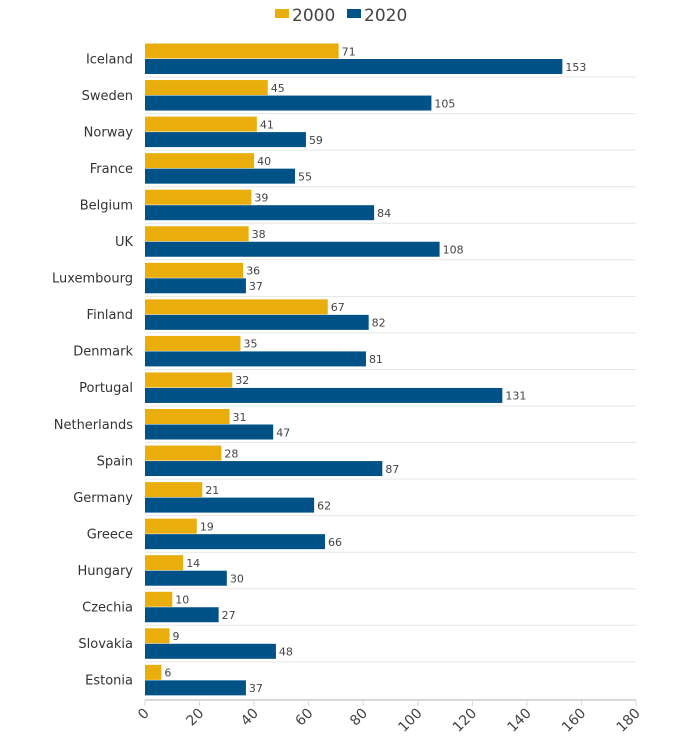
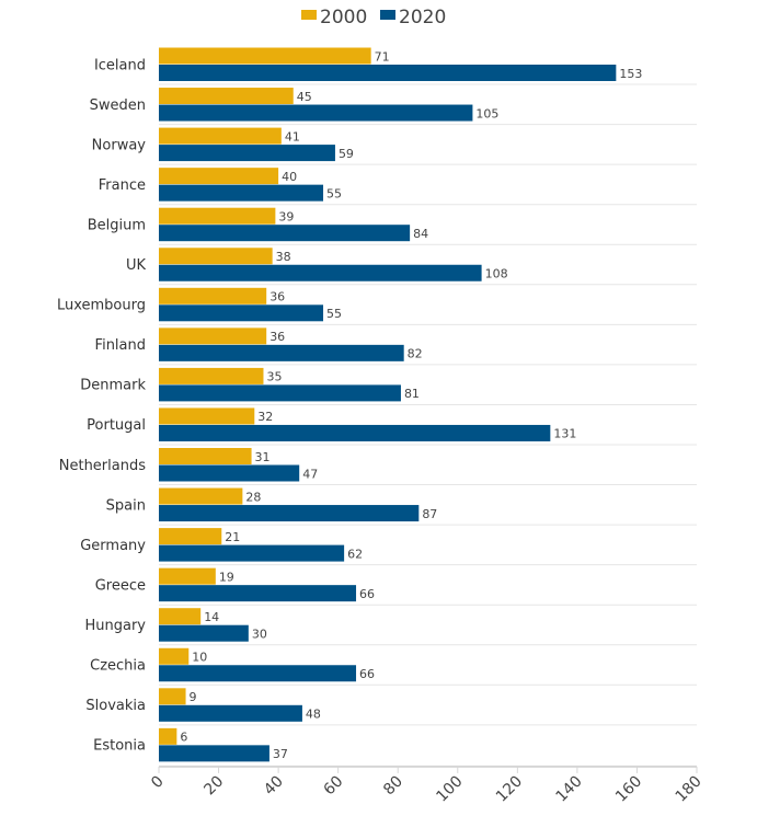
2020/Luxembourg: 37 -> 55
2000/Finland: 67 -> 36
2020/Czechia: 27 -> 66
